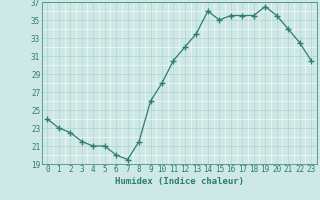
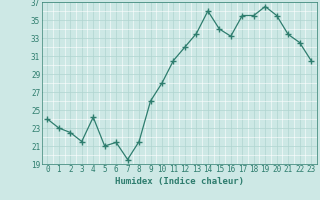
4: 21.0 -> 24.2
6: 20.0 -> 21.4
15: 35.0 -> 34.0
16: 35.5 -> 33.2
21: 34.0 -> 33.4
